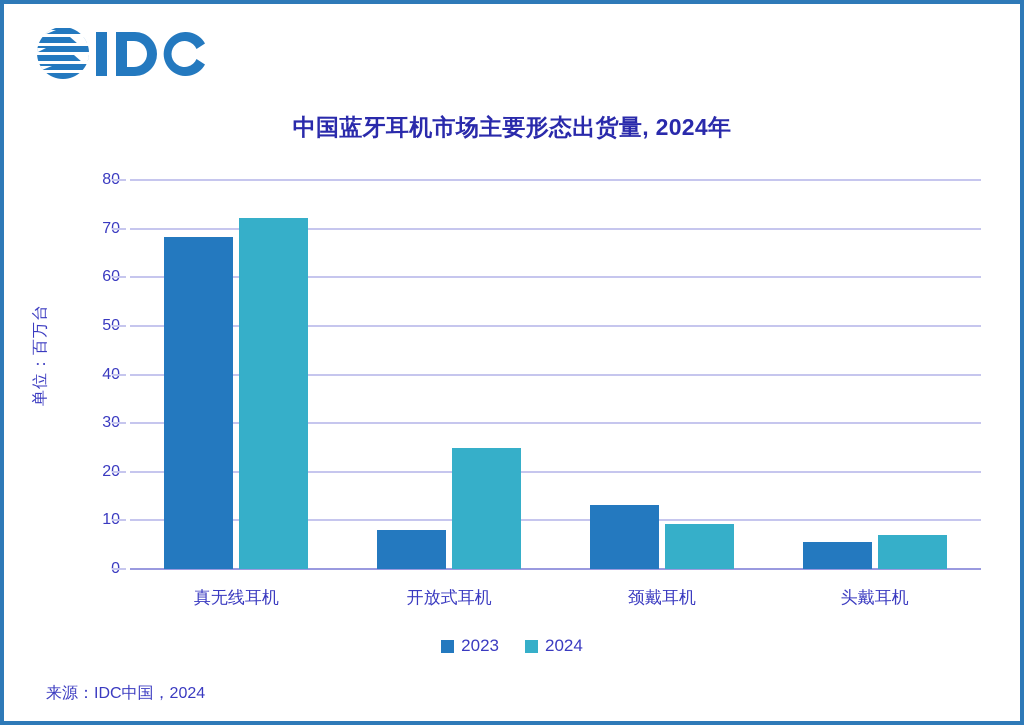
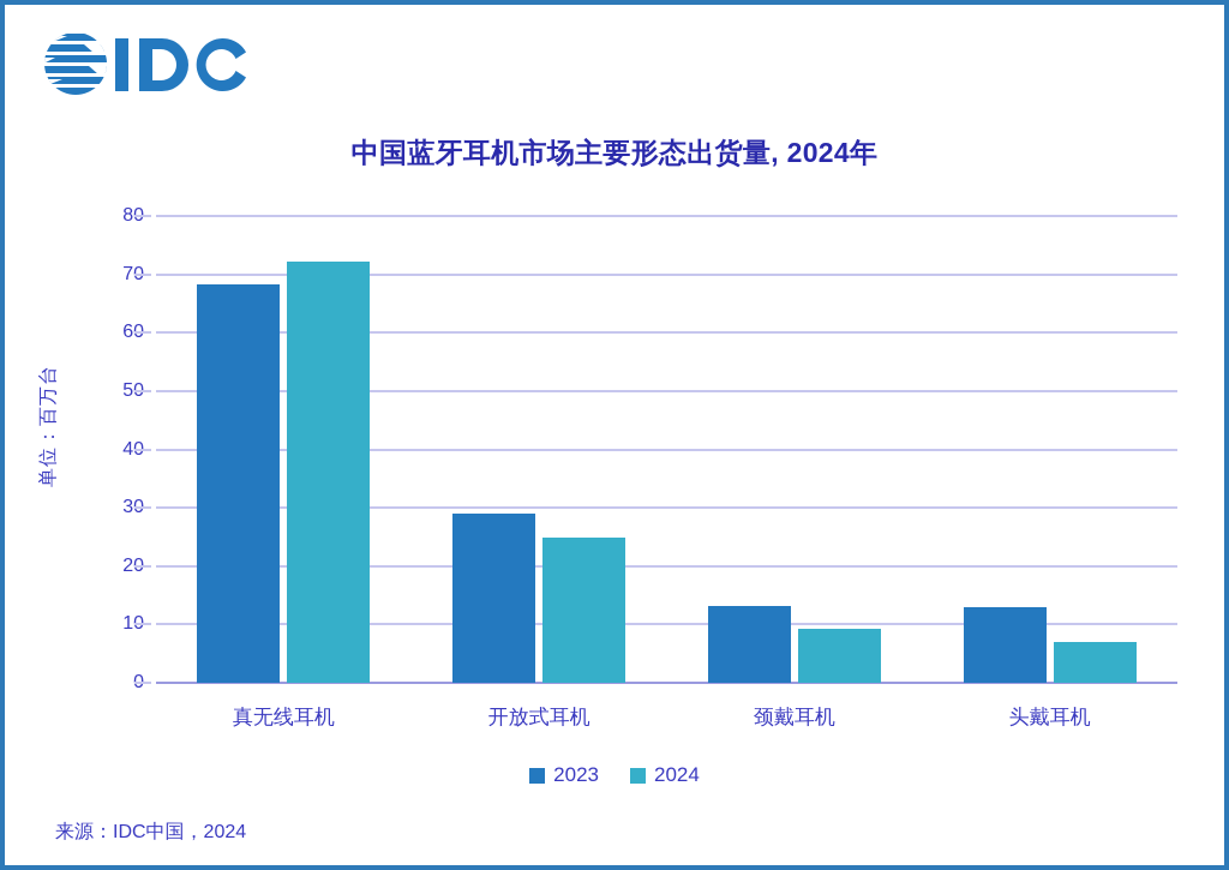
2023/开放式耳机: 8 -> 29
2023/头戴耳机: 6 -> 13
